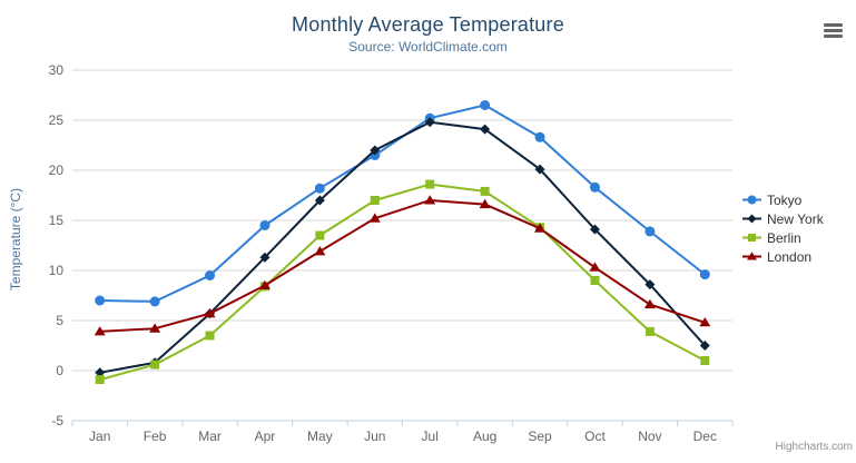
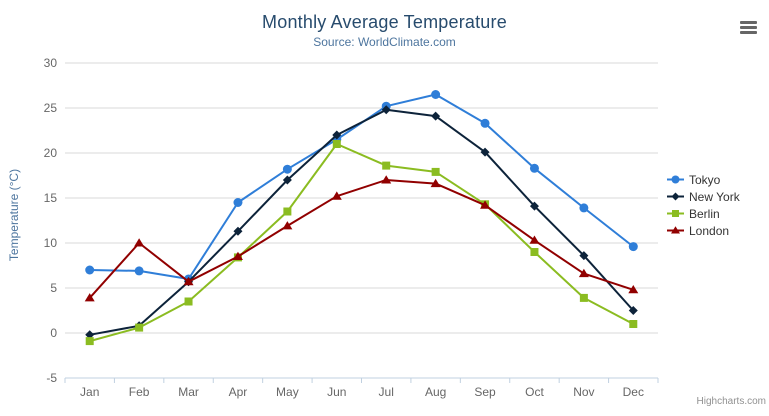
London/Feb: 4 -> 10
Tokyo/Mar: 10 -> 6
Berlin/Jun: 17 -> 21
